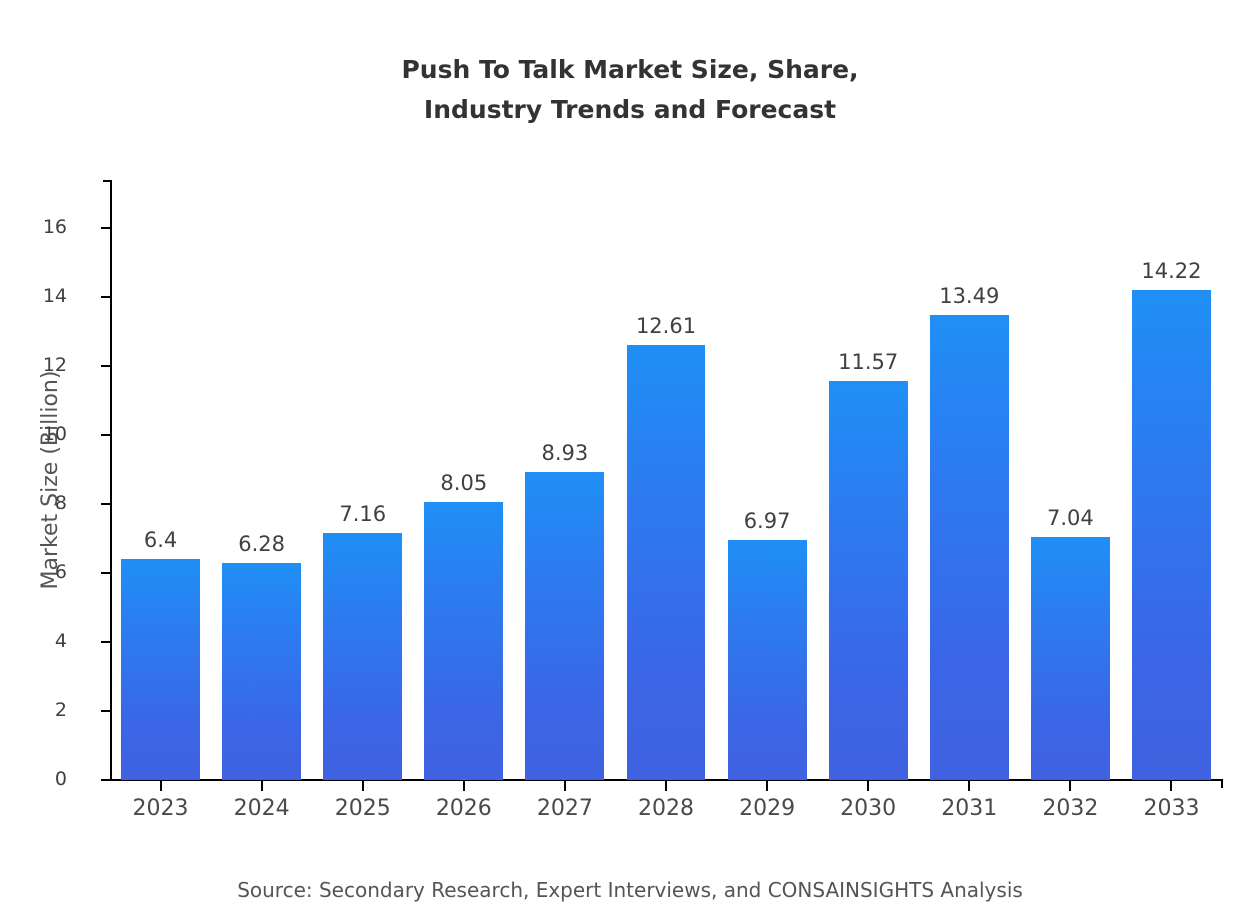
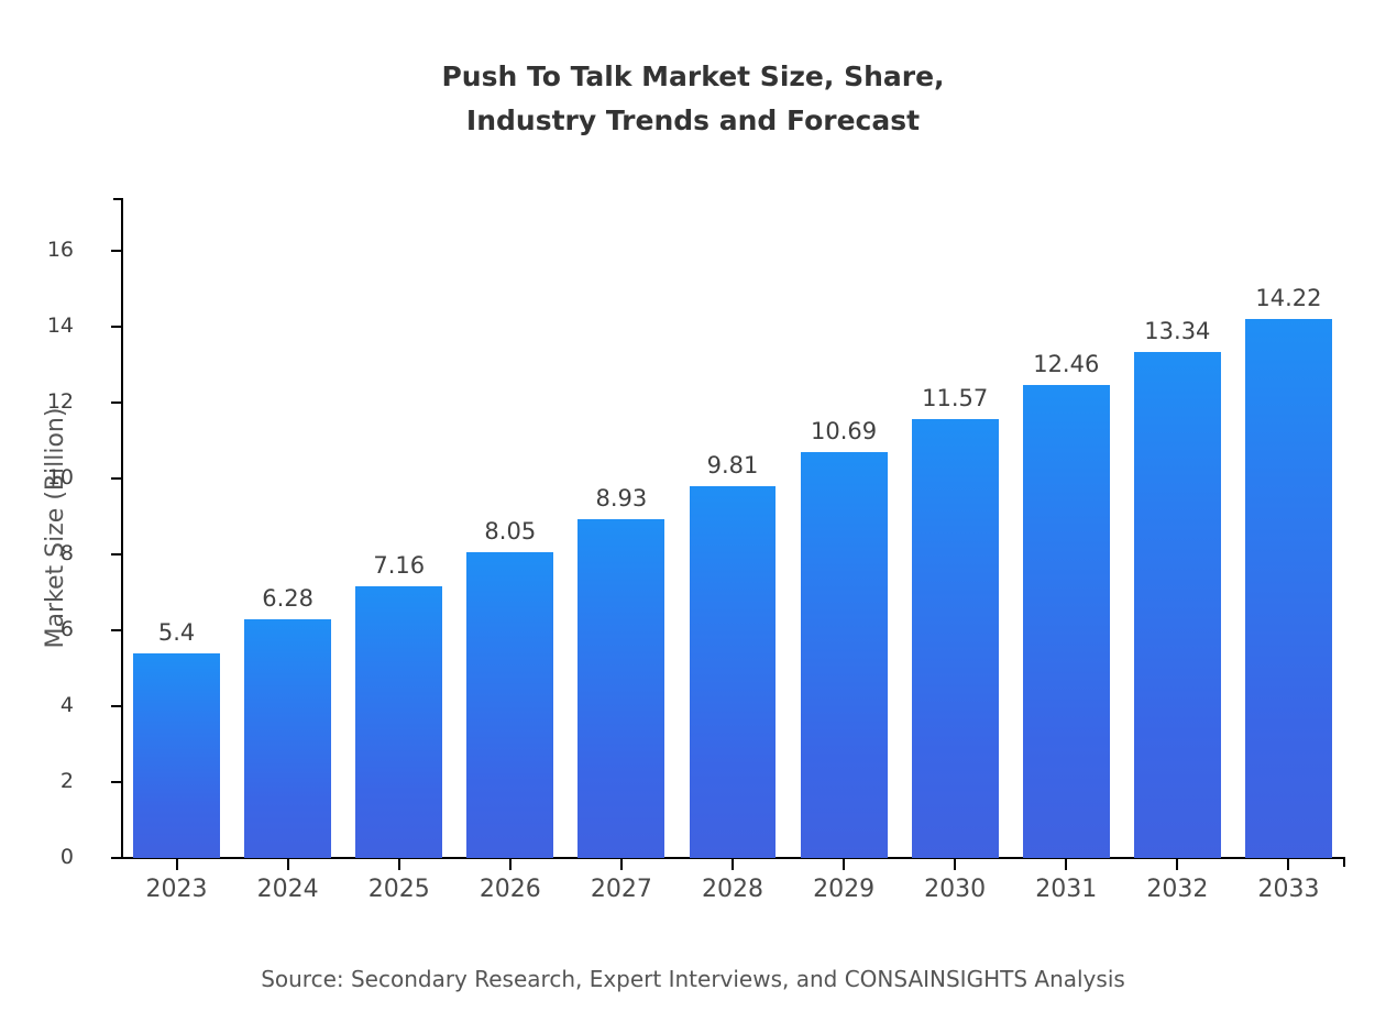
2023: 6.4 -> 5.4
2028: 12.61 -> 9.81
2029: 6.97 -> 10.69
2031: 13.49 -> 12.46
2032: 7.04 -> 13.34
